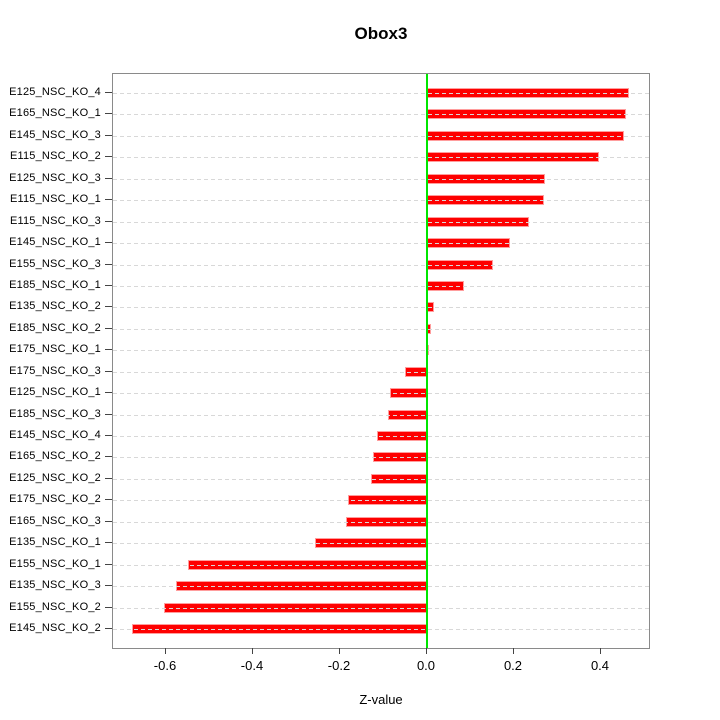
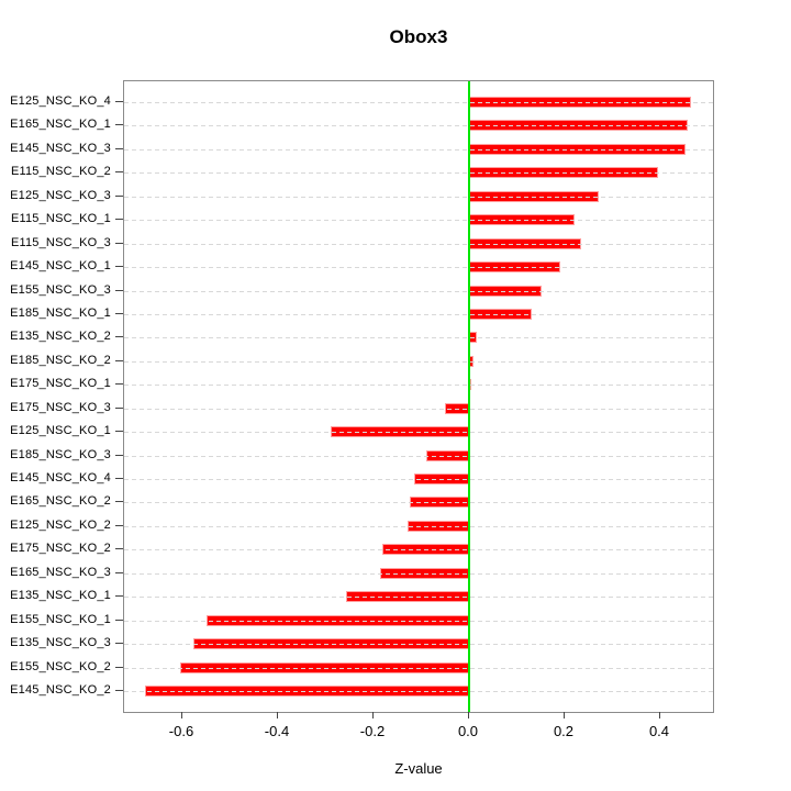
E115_NSC_KO_1: 0.27 -> 0.22
E185_NSC_KO_1: 0.09 -> 0.13
E125_NSC_KO_1: -0.08 -> -0.29
